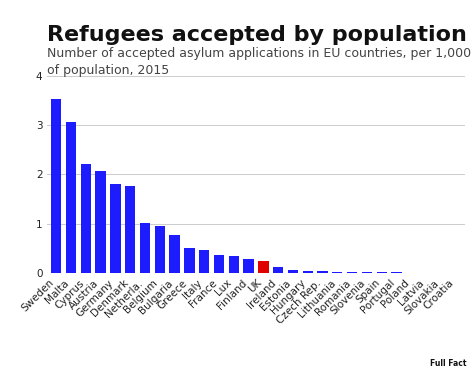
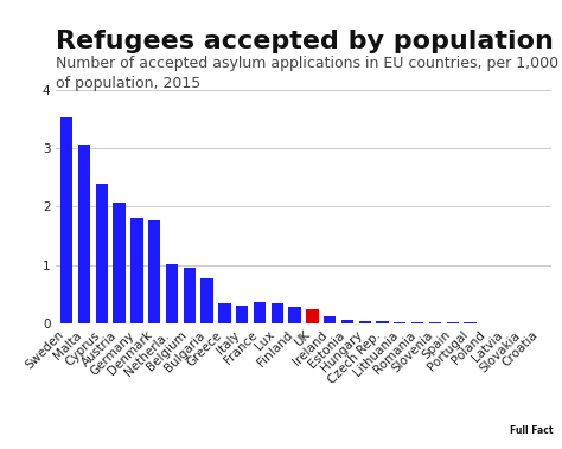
Cyprus: 2.22 -> 2.40
Greece: 0.50 -> 0.35
Italy: 0.47 -> 0.30
